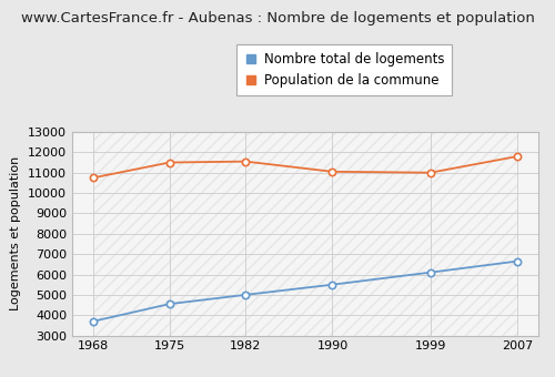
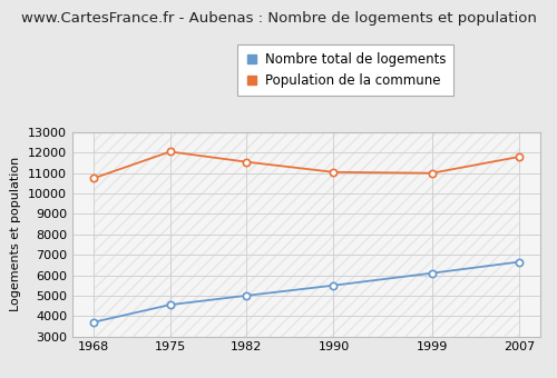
Population de la commune/1975: 11500 -> 12000
